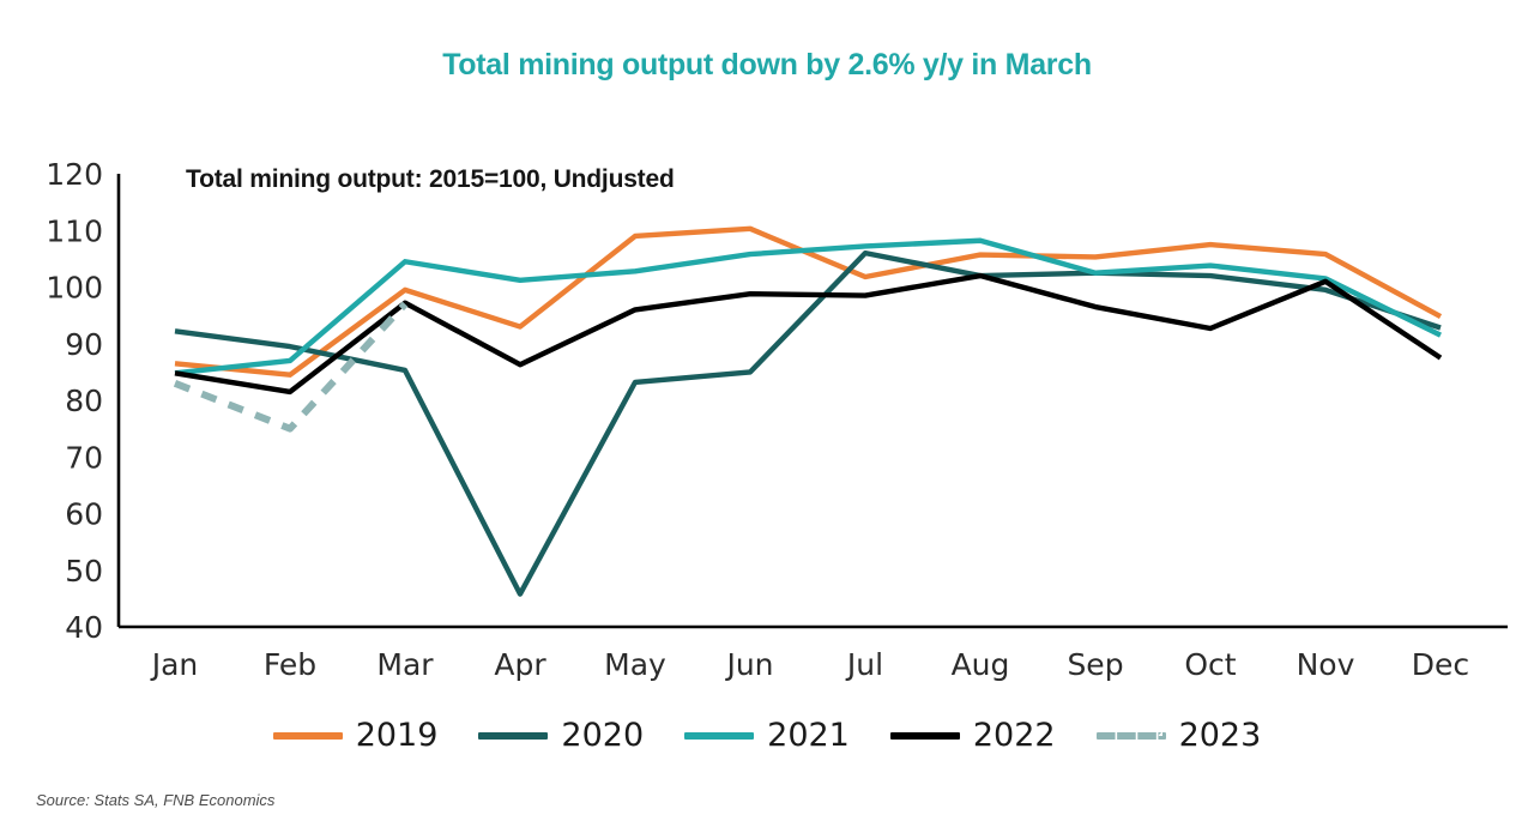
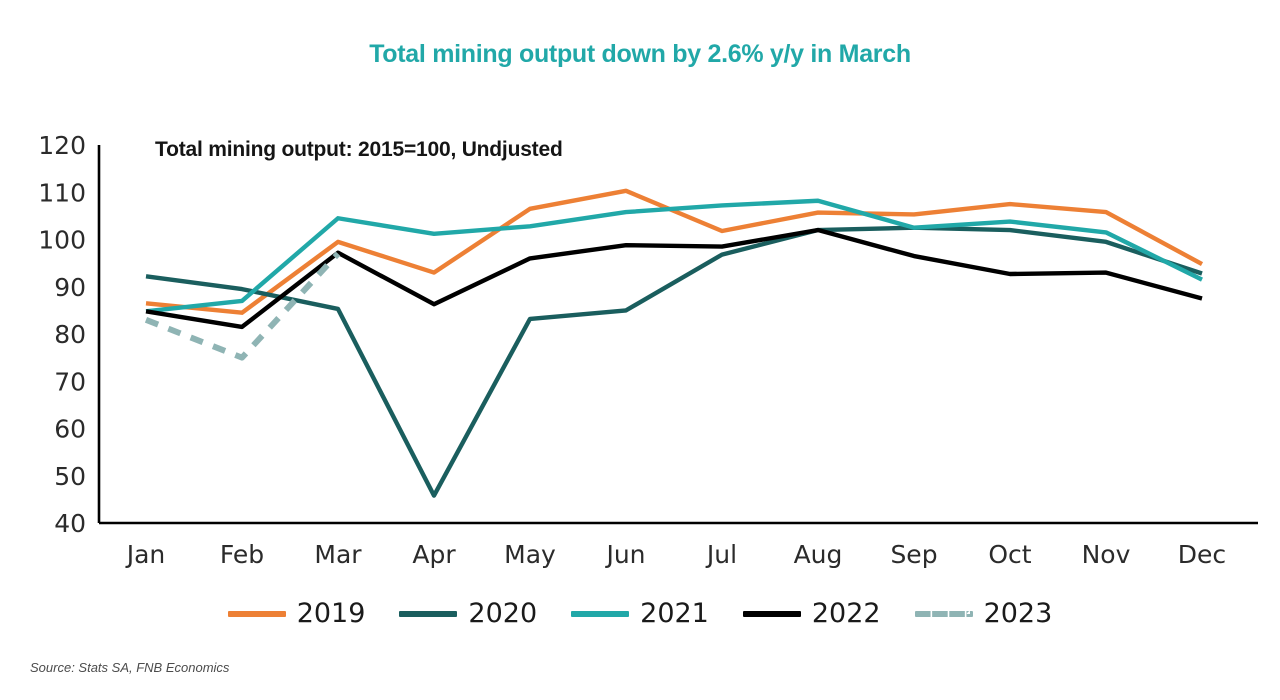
2019/May: 109 -> 106
2020/Jul: 106 -> 97
2022/Nov: 101 -> 93
